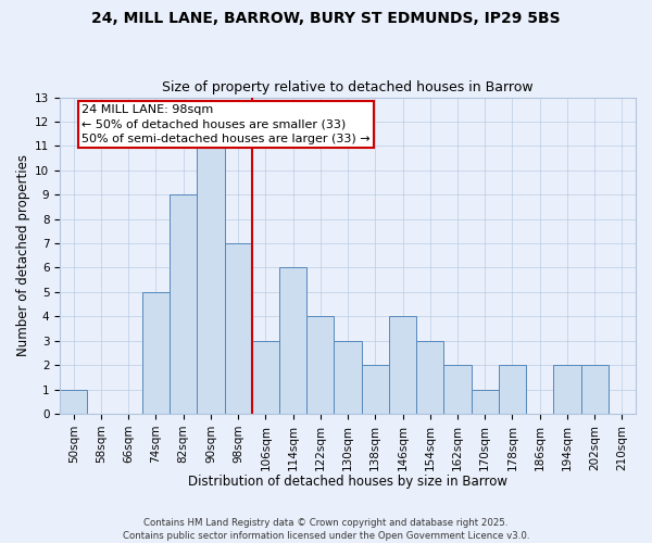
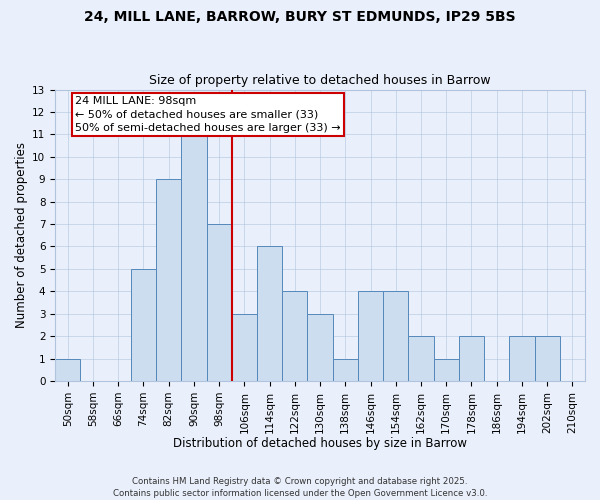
138sqm: 2 -> 1
154sqm: 3 -> 4
